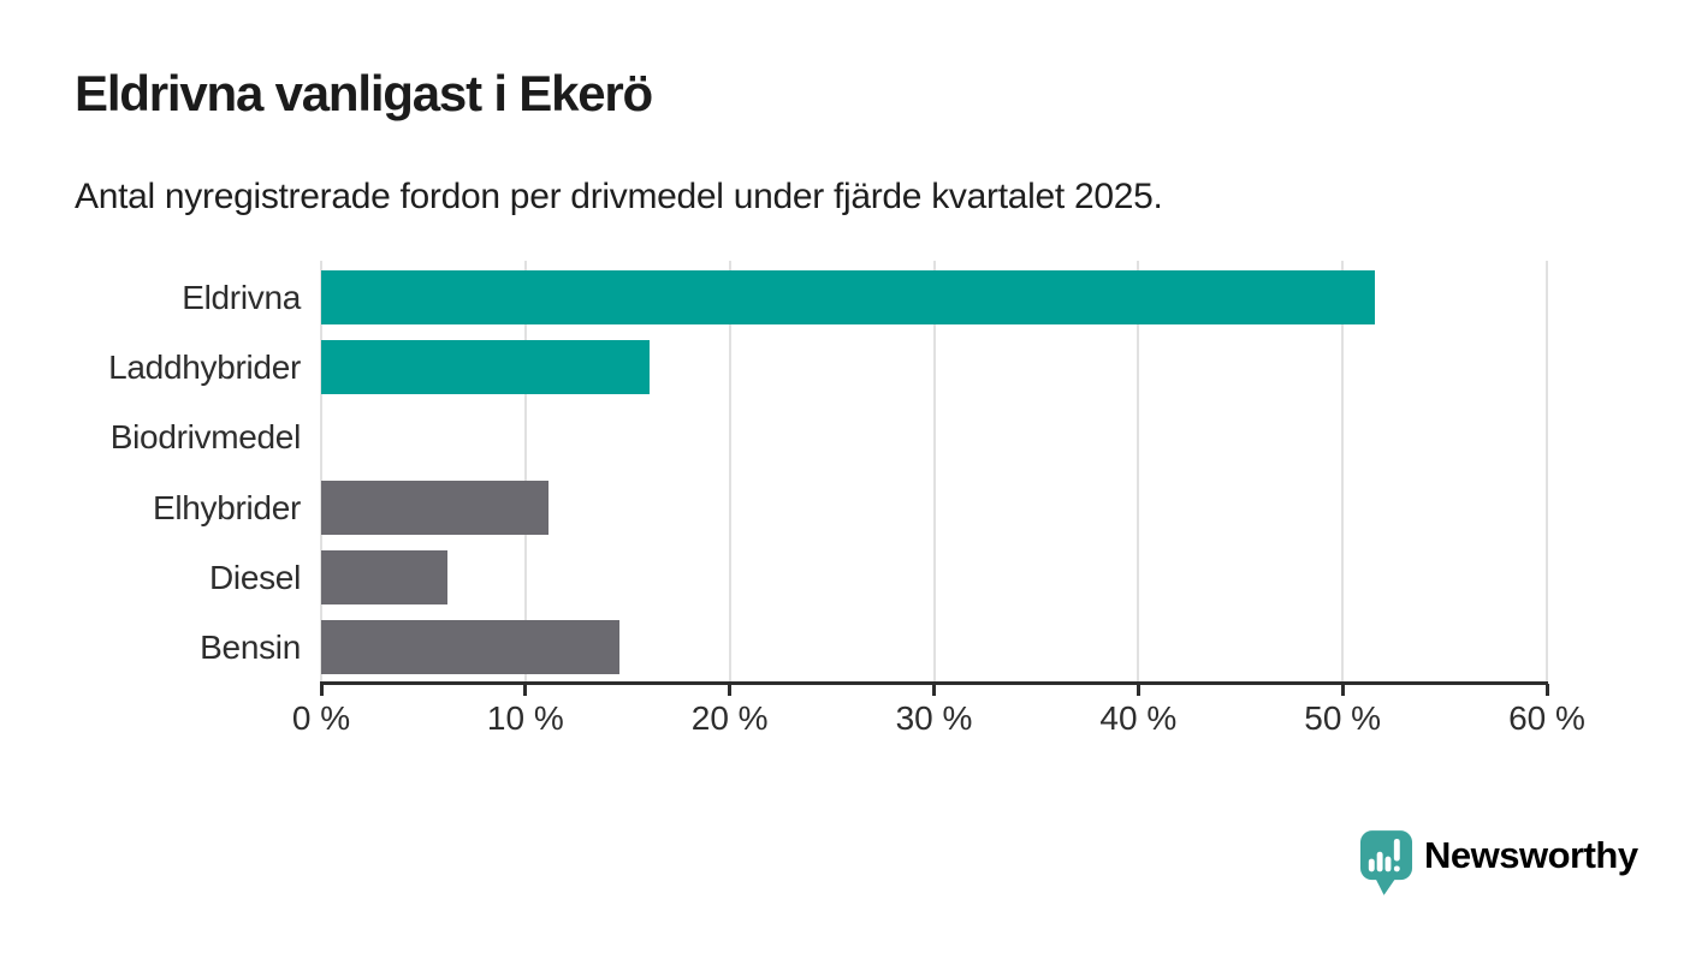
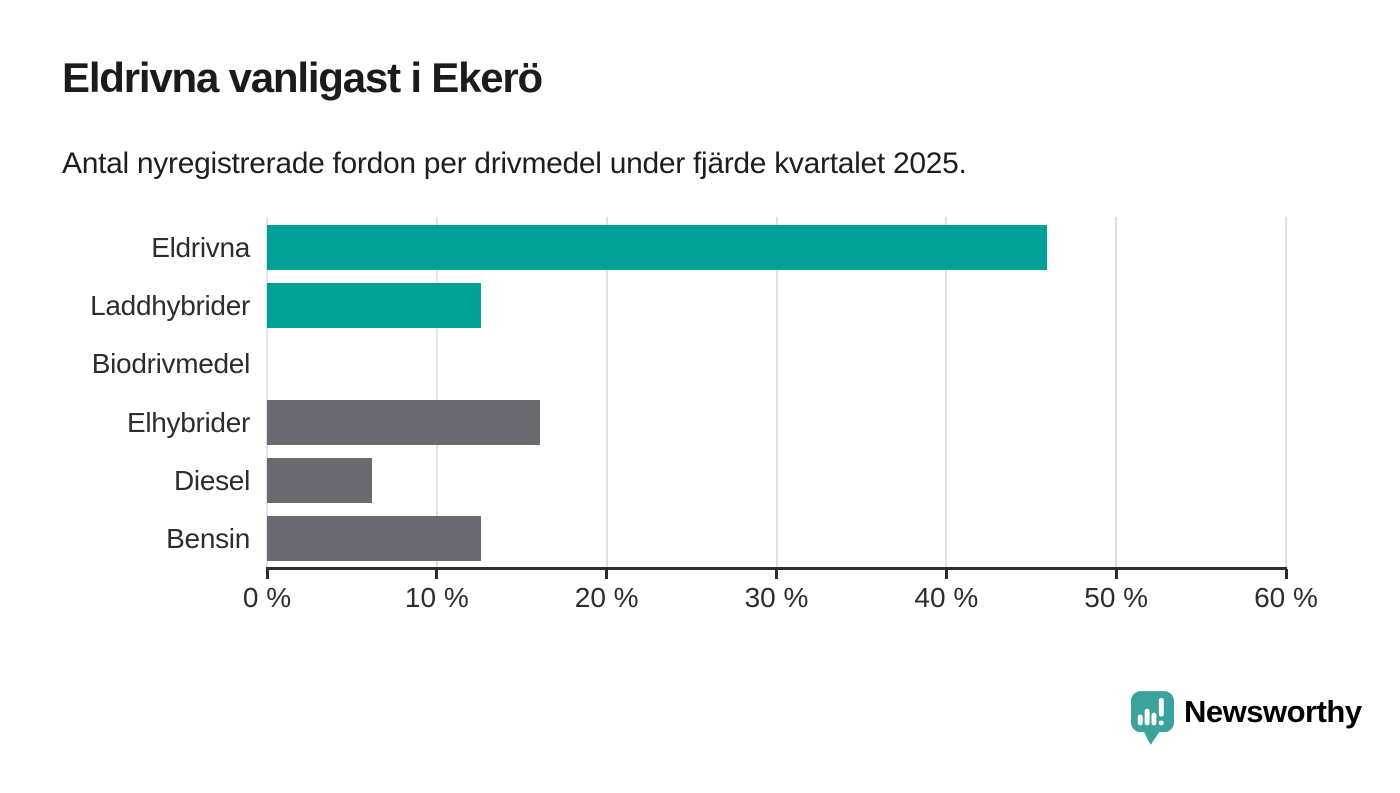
Eldrivna: 51.6% -> 45.9%
Laddhybrider: 16.1% -> 12.6%
Elhybrider: 11.1% -> 16.1%
Bensin: 14.6% -> 12.6%
